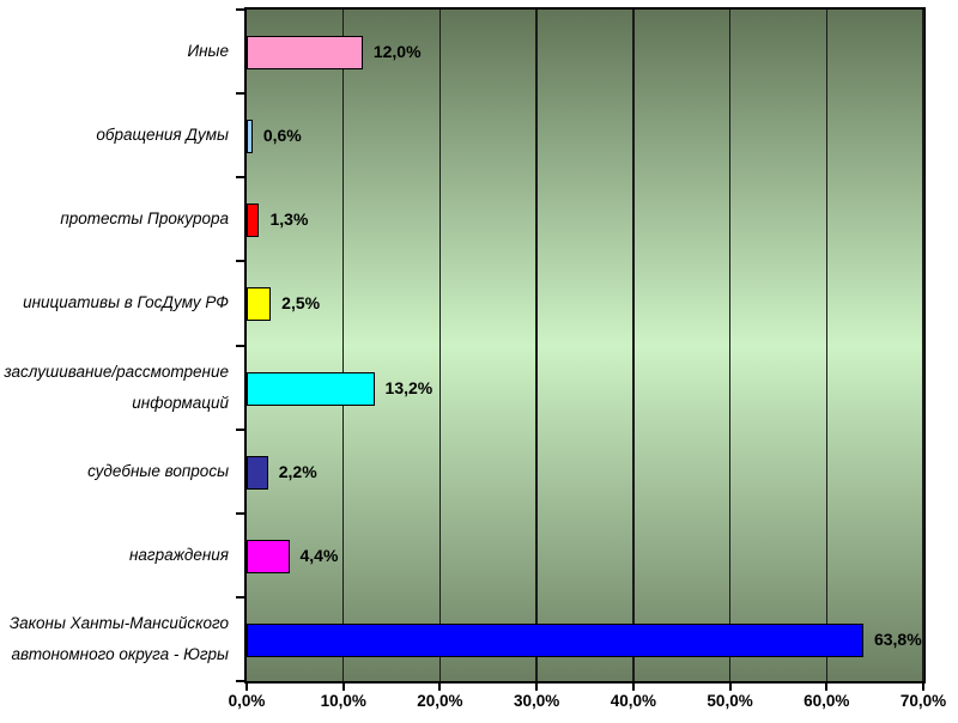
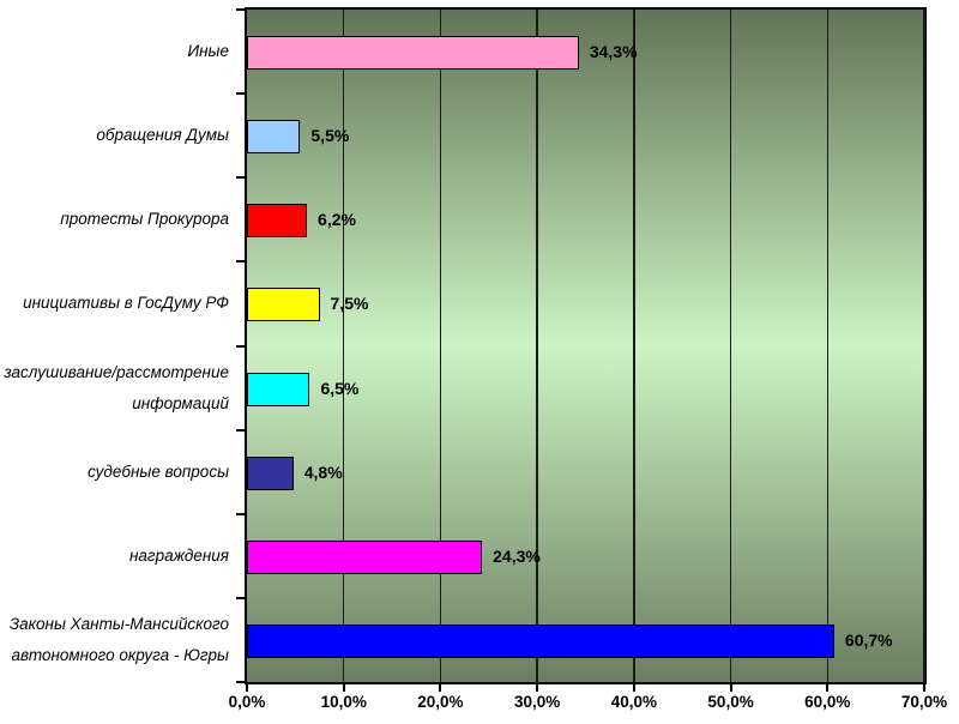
Иные: 12,0% -> 34,3%
обращения Думы: 0,6% -> 5,5%
протесты Прокурора: 1,3% -> 6,2%
инициативы в ГосДуму РФ: 2,5% -> 7,5%
заслушивание/рассмотрение информаций: 13,2% -> 6,5%
судебные вопросы: 2,2% -> 4,8%
награждения: 4,4% -> 24,3%
Законы Ханты-Мансийского автономного округа - Югры: 63,8% -> 60,7%
